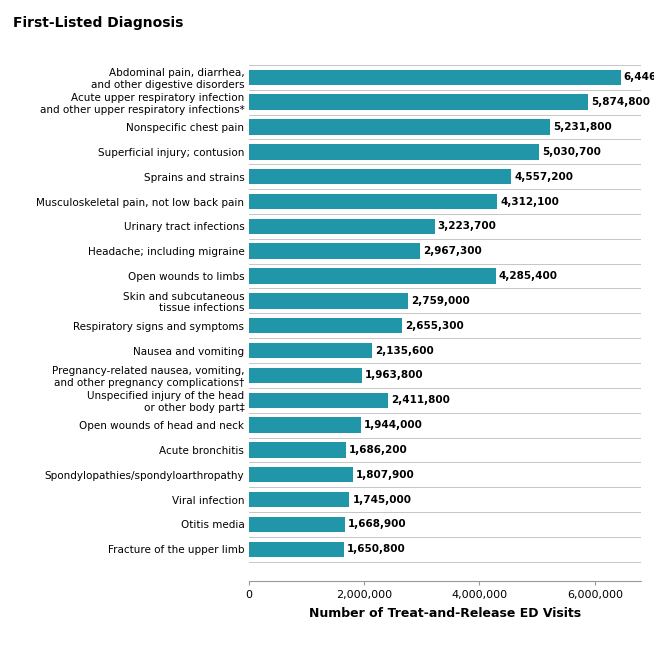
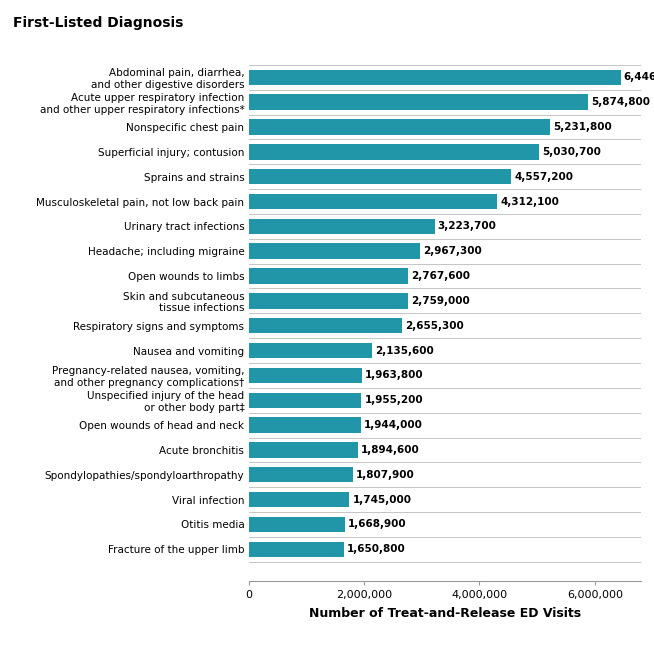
Open wounds to limbs: 4,285,400 -> 2,767,600
Unspecified injury of the head or other body part‡: 2,411,800 -> 1,955,200
Acute bronchitis: 1,686,200 -> 1,894,600
